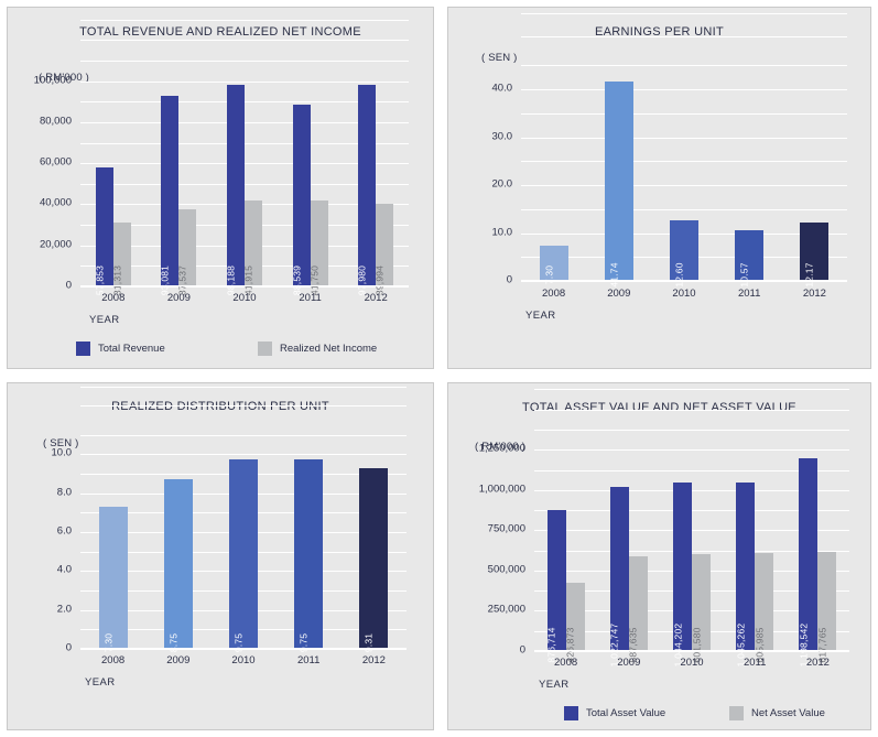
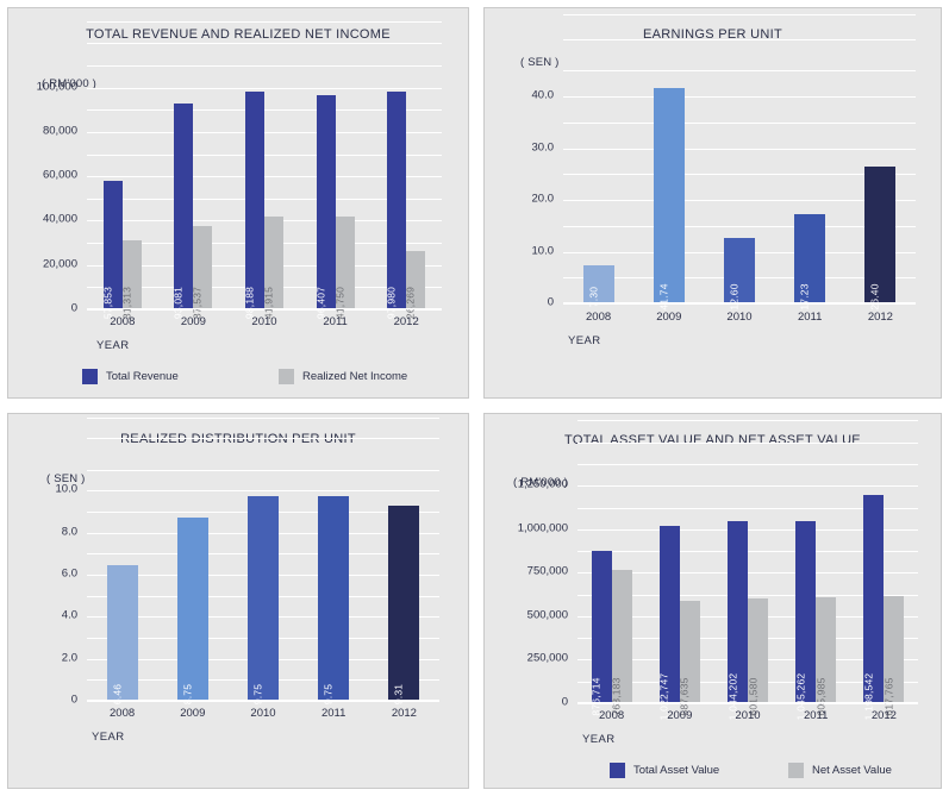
TOTAL REVENUE AND REALIZED NET INCOME/Total Revenue/2011: 88,539 -> 96,407
TOTAL REVENUE AND REALIZED NET INCOME/Realized Net Income/2012: 39,994 -> 26,269
EARNINGS PER UNIT/2011: 10.57 -> 17.23
EARNINGS PER UNIT/2012: 12.17 -> 26.40
REALIZED DISTRIBUTION PER UNIT/2008: 7.30 -> 6.46
TOTAL ASSET VALUE AND NET ASSET VALUE/Net Asset Value/2008: 426,873 -> 763,183
